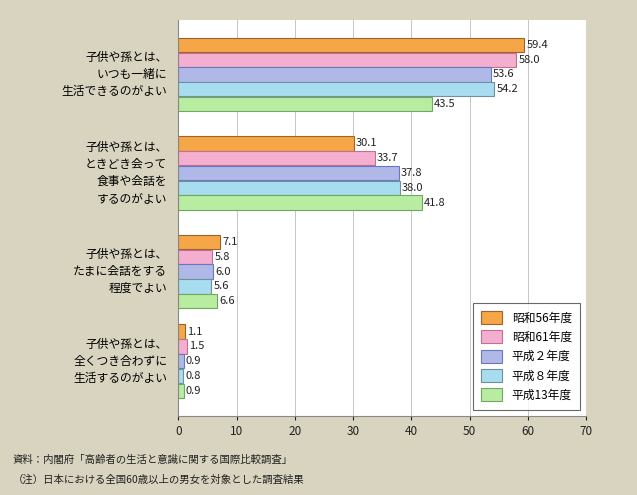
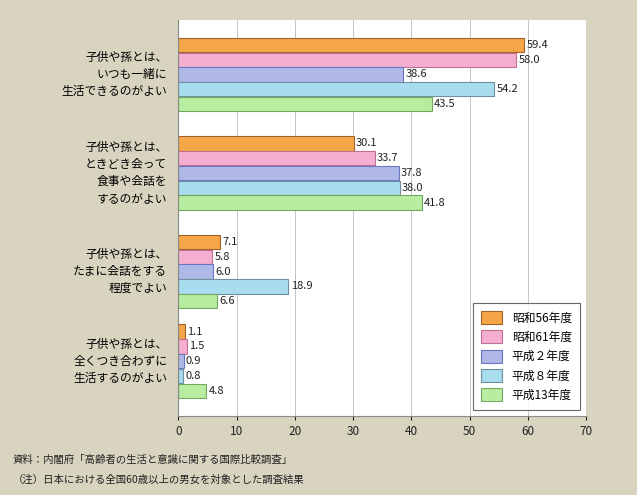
平成２年度/子供や孫とは、 いつも一緒に 生活できるのがよい: 53.6 -> 38.6
平成８年度/子供や孫とは、 たまに会話をする 程度でよい: 5.6 -> 18.9
平成13年度/子供や孫とは、 全くつき合わずに 生活するのがよい: 0.9 -> 4.8
